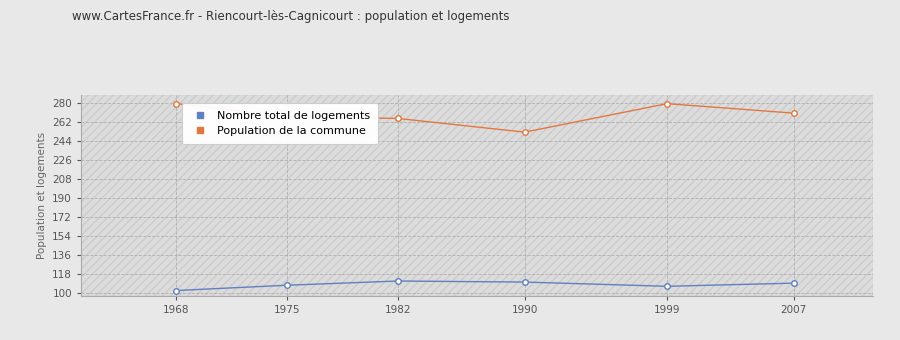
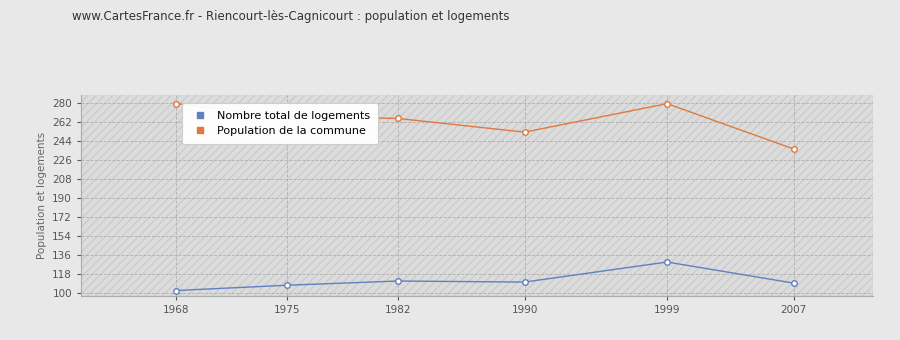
Nombre total de logements/1999: 106 -> 129
Population de la commune/2007: 270 -> 236
